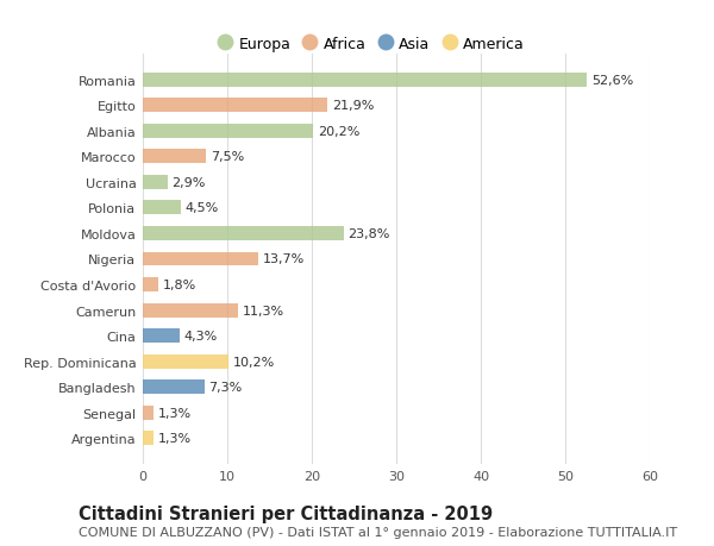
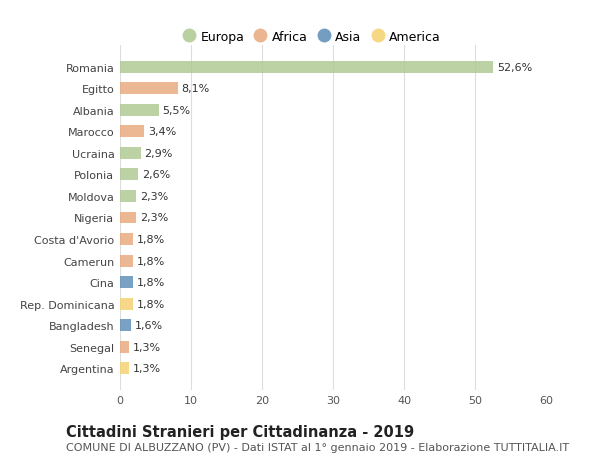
Egitto: 21,9% -> 8,1%
Albania: 20,2% -> 5,5%
Marocco: 7,5% -> 3,4%
Polonia: 4,5% -> 2,6%
Moldova: 23,8% -> 2,3%
Nigeria: 13,7% -> 2,3%
Camerun: 11,3% -> 1,8%
Cina: 4,3% -> 1,8%
Rep. Dominicana: 10,2% -> 1,8%
Bangladesh: 7,3% -> 1,6%
